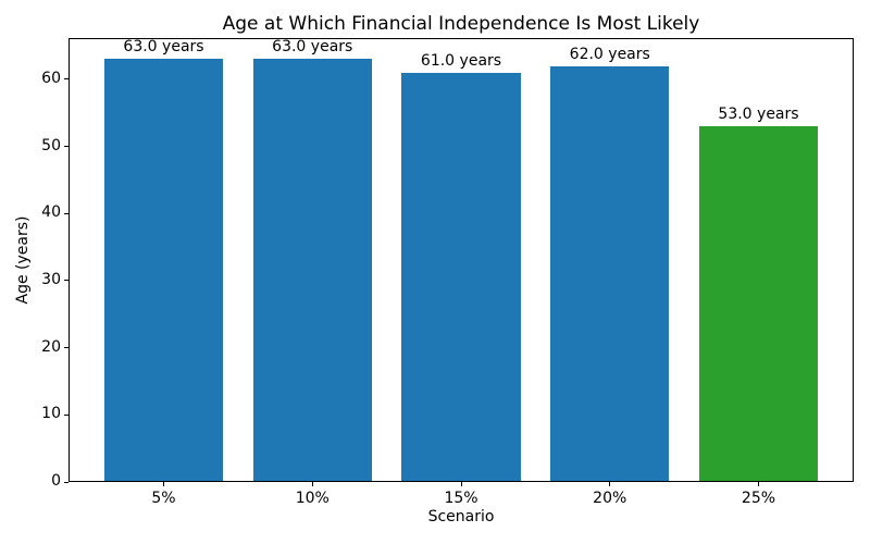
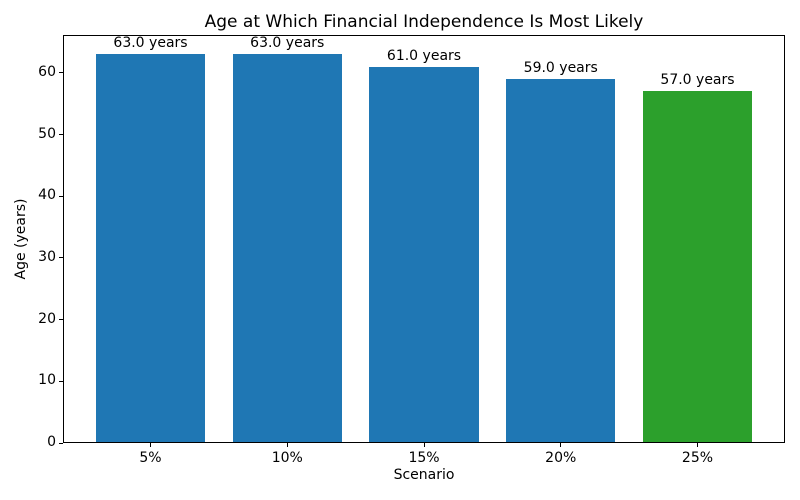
20%: 62.0 -> 59.0
25%: 53.0 -> 57.0
